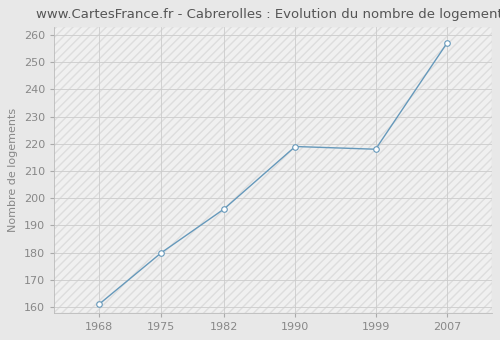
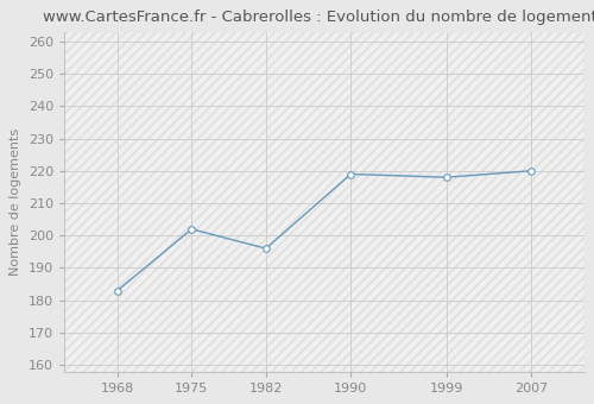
1968: 161 -> 183
1975: 180 -> 202
2007: 257 -> 220
